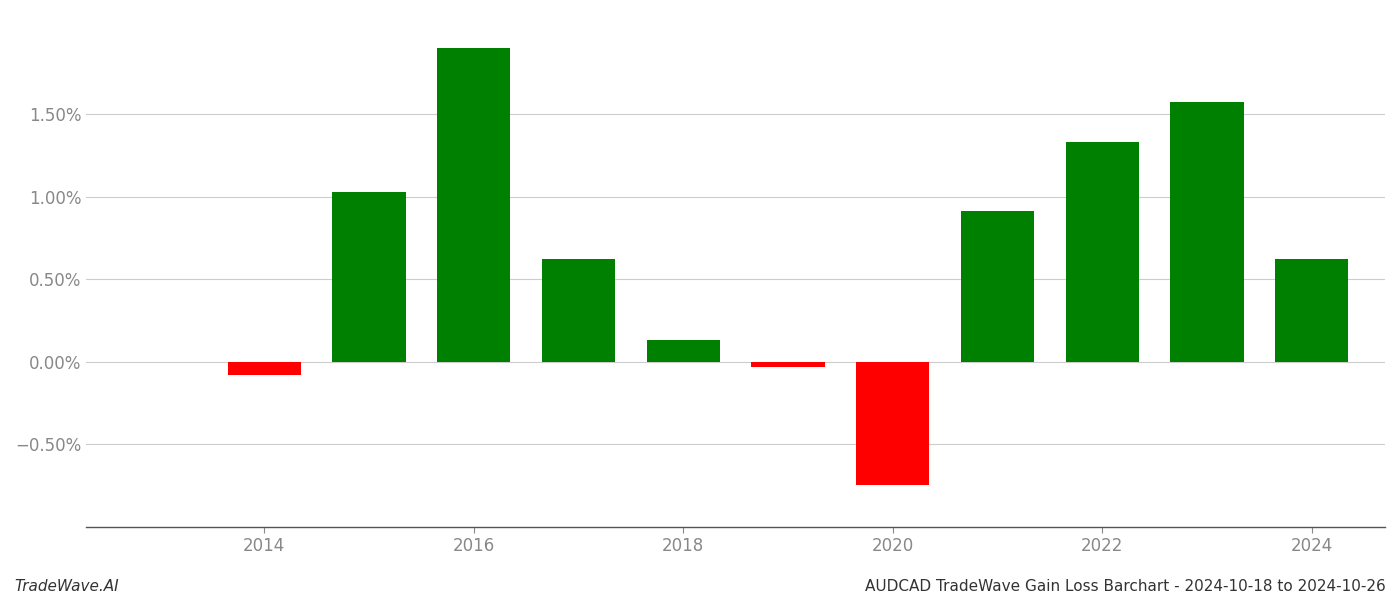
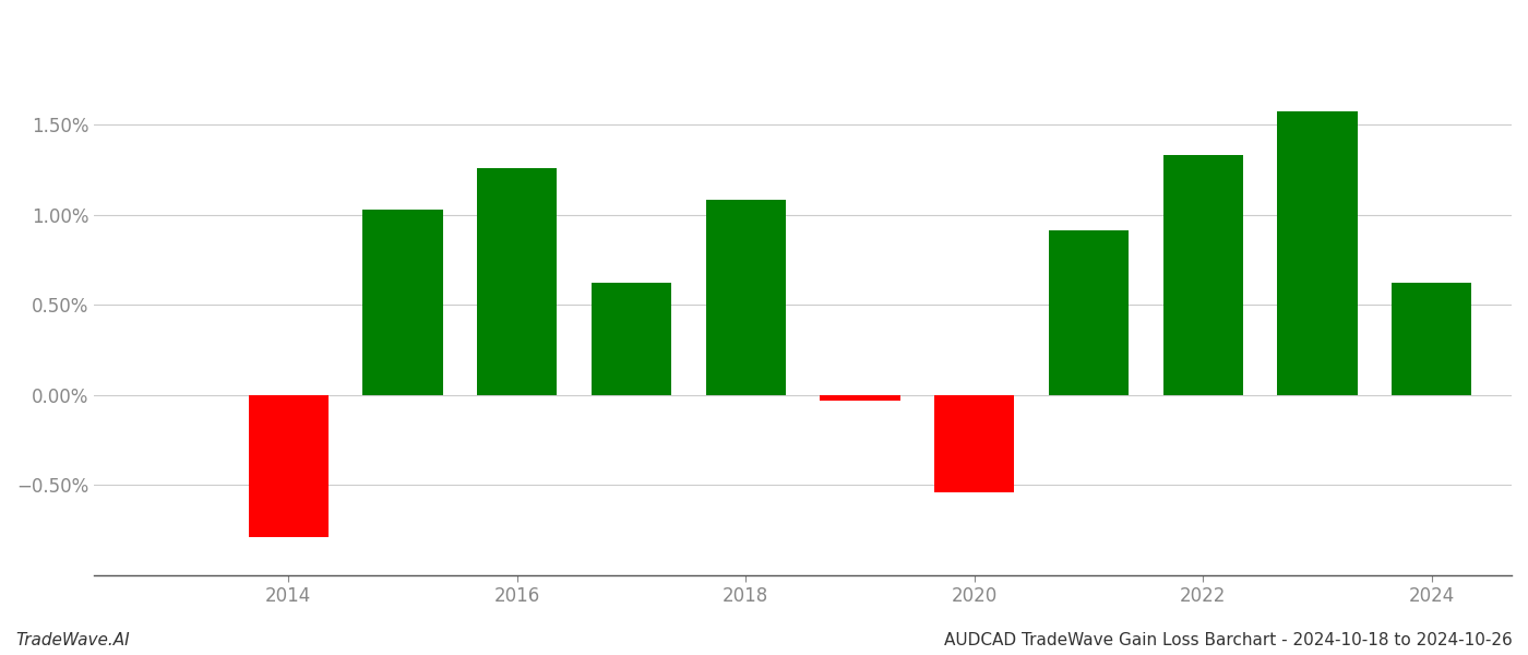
2014: -0.08% -> -0.79%
2016: 1.90% -> 1.26%
2018: 0.13% -> 1.08%
2020: -0.75% -> -0.54%
